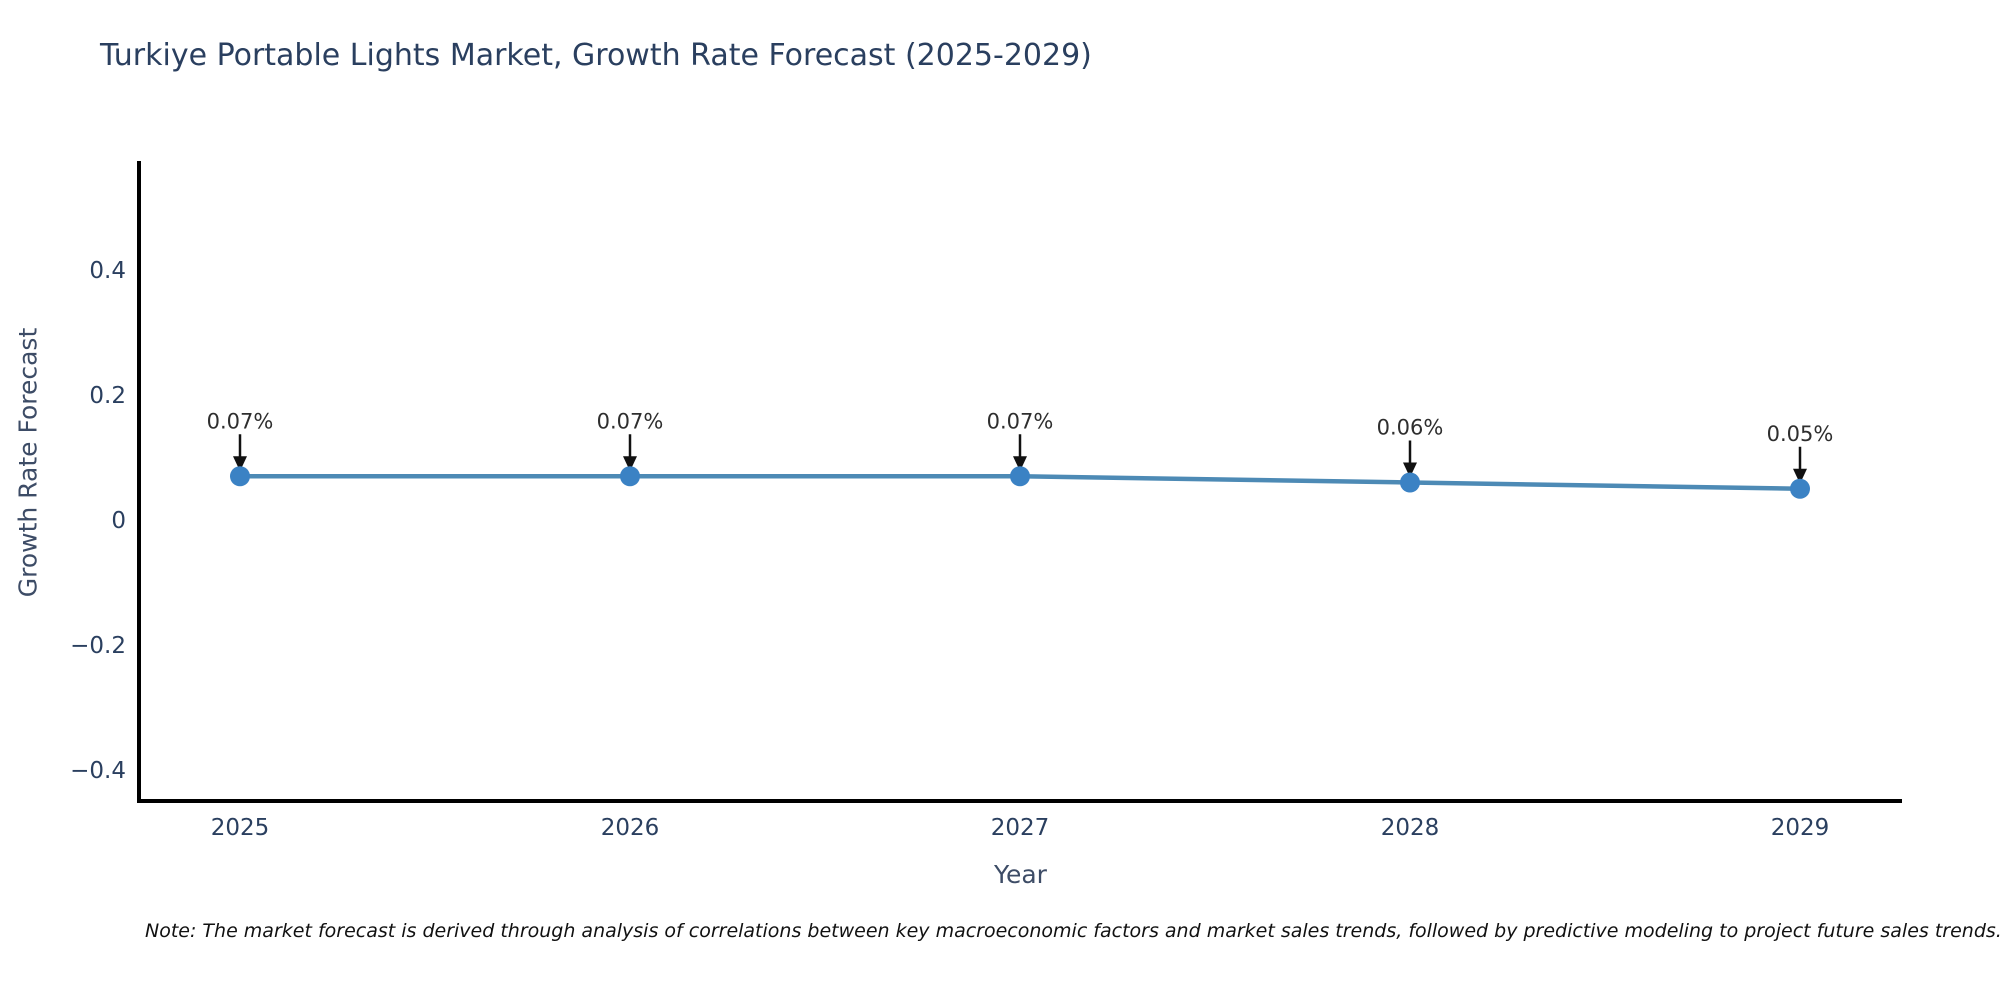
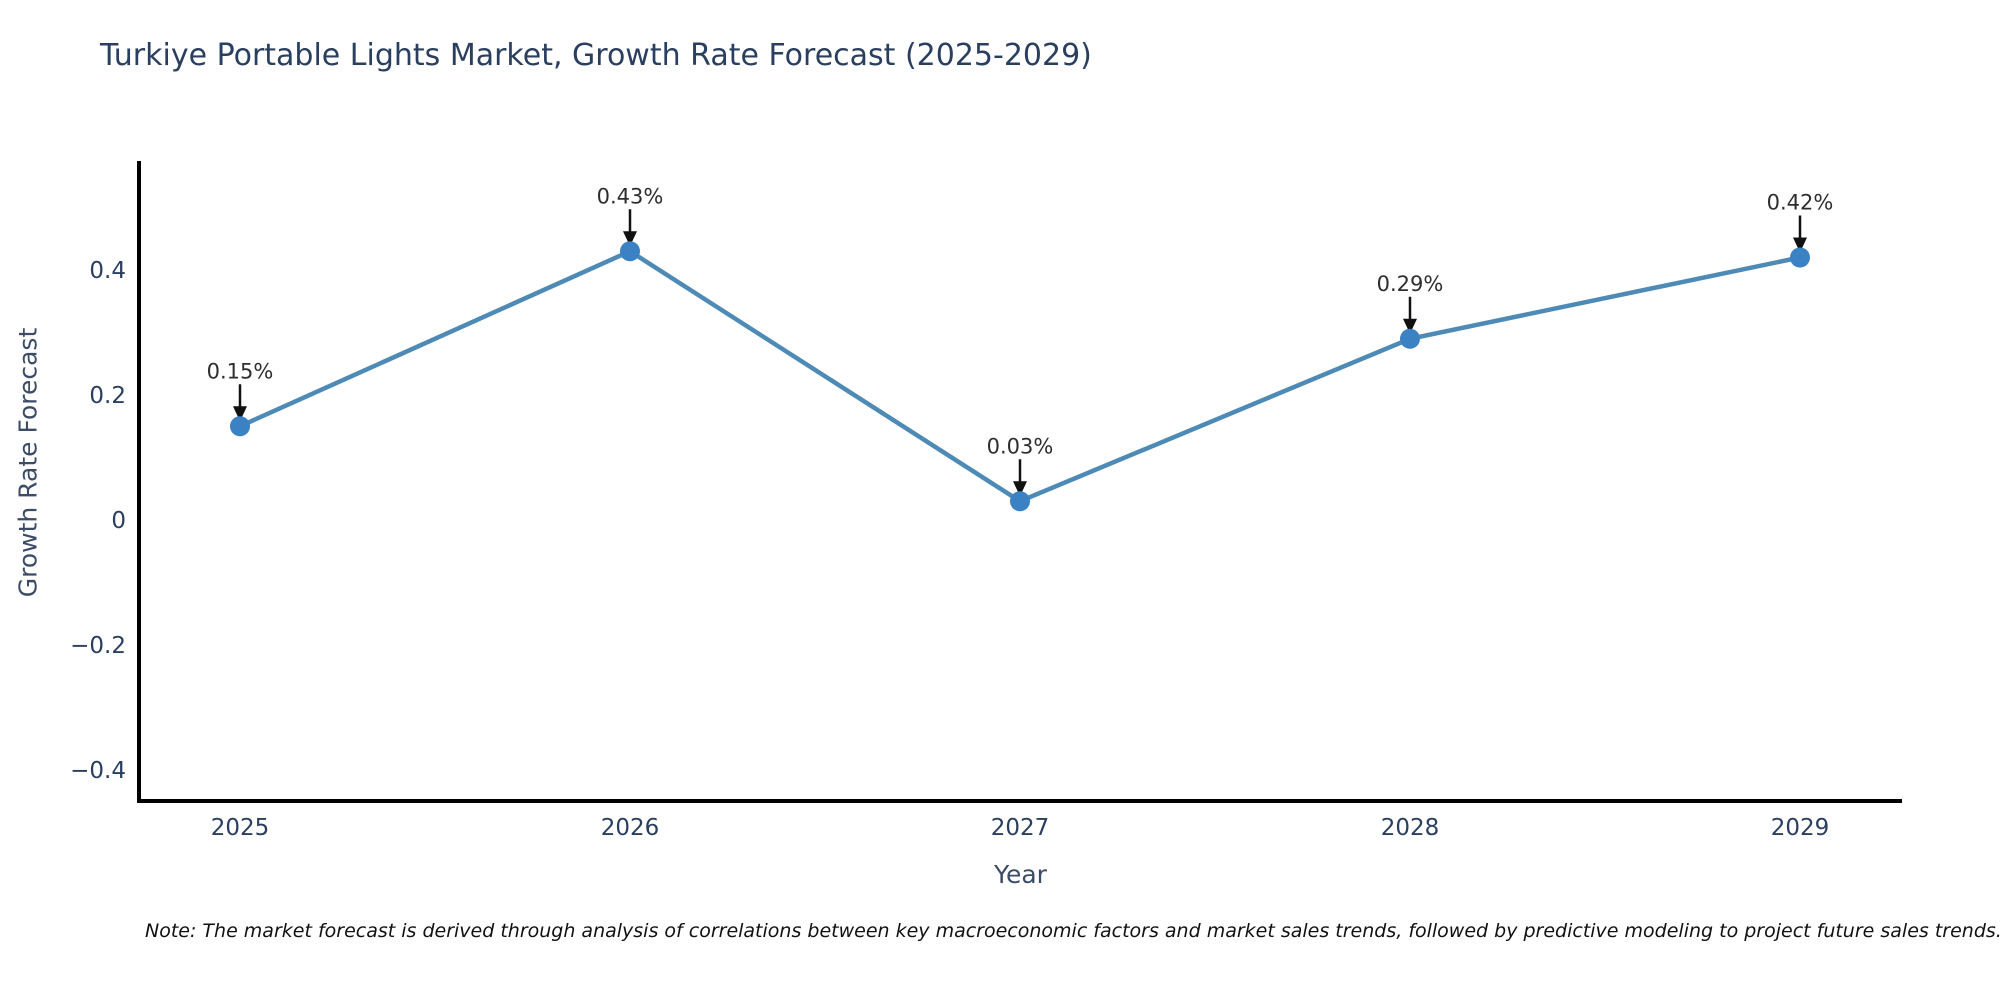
2025: 0.07% -> 0.15%
2026: 0.07% -> 0.43%
2027: 0.07% -> 0.03%
2028: 0.06% -> 0.29%
2029: 0.05% -> 0.42%
